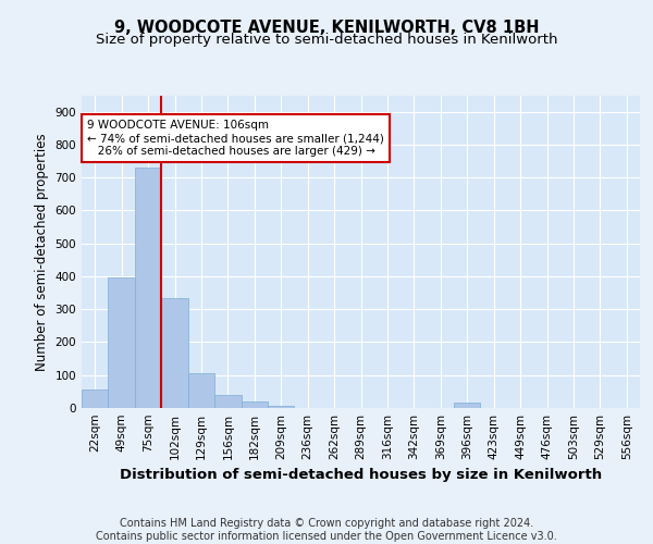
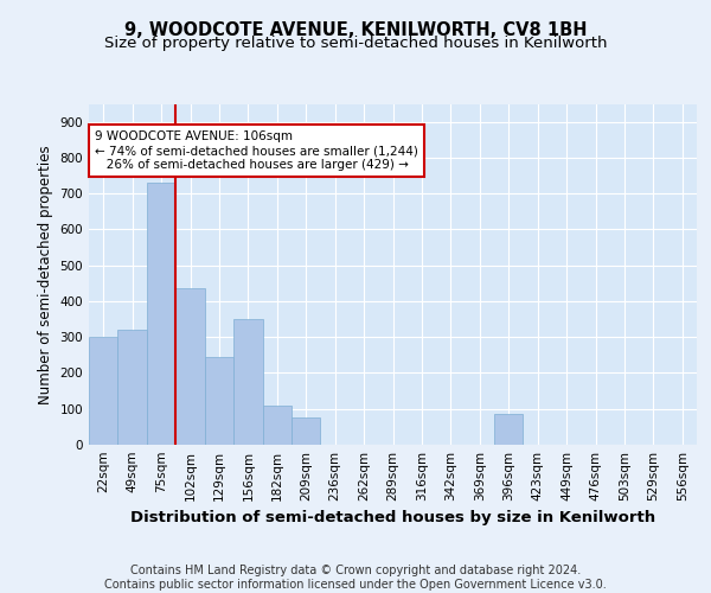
22sqm: 55 -> 300
49sqm: 395 -> 320
102sqm: 335 -> 435
129sqm: 105 -> 245
156sqm: 40 -> 350
182sqm: 20 -> 110
209sqm: 5 -> 75
396sqm: 15 -> 85
